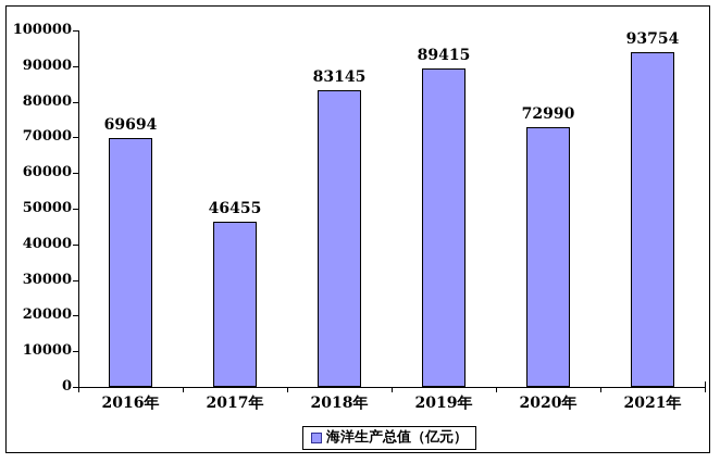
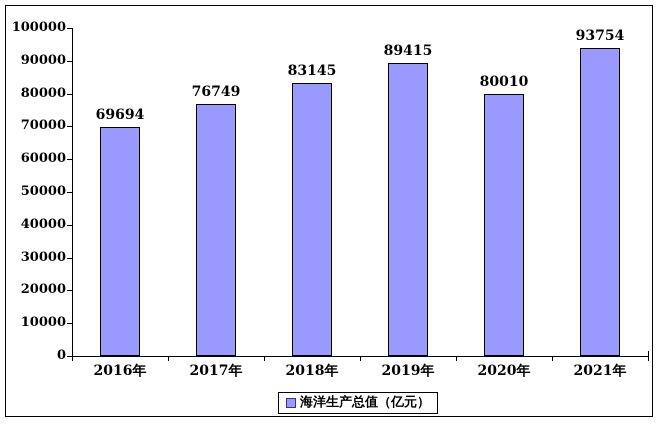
2017年: 46455 -> 76749
2020年: 72990 -> 80010
